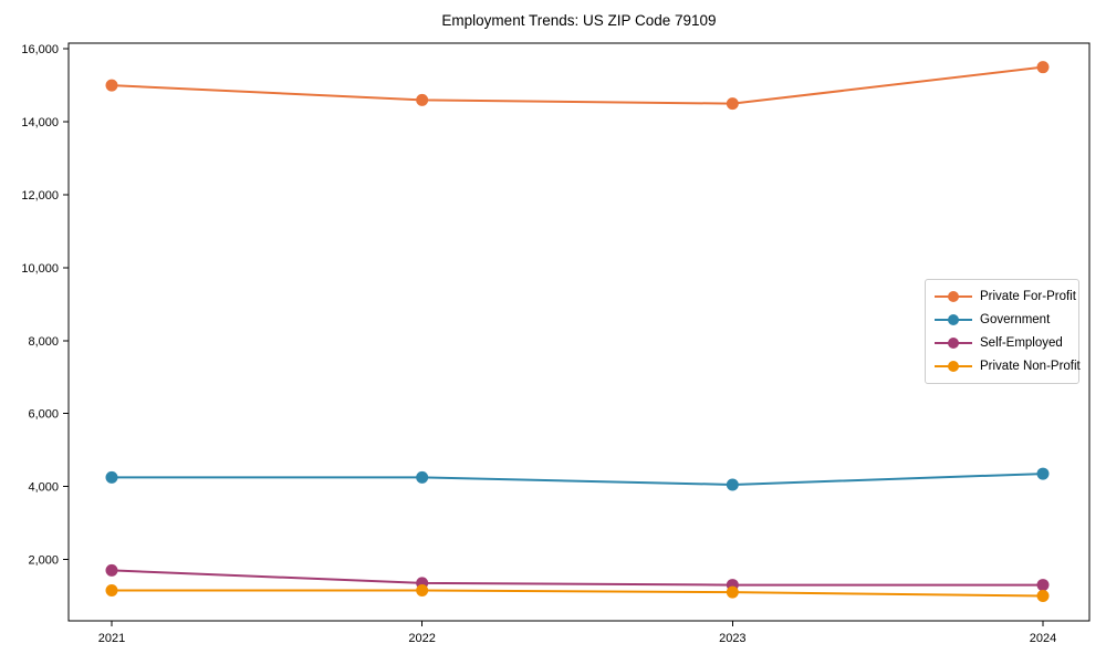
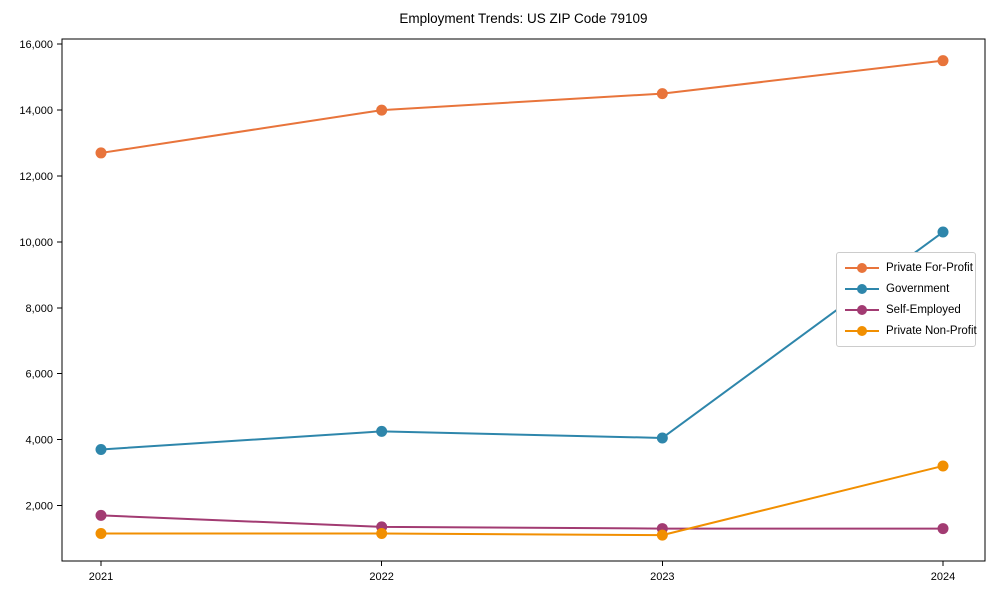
Private For-Profit/2021: 15000 -> 12700
Government/2021: 4200 -> 3700
Private For-Profit/2022: 14600 -> 14000
Government/2024: 4400 -> 10300
Private Non-Profit/2024: 1000 -> 3200
